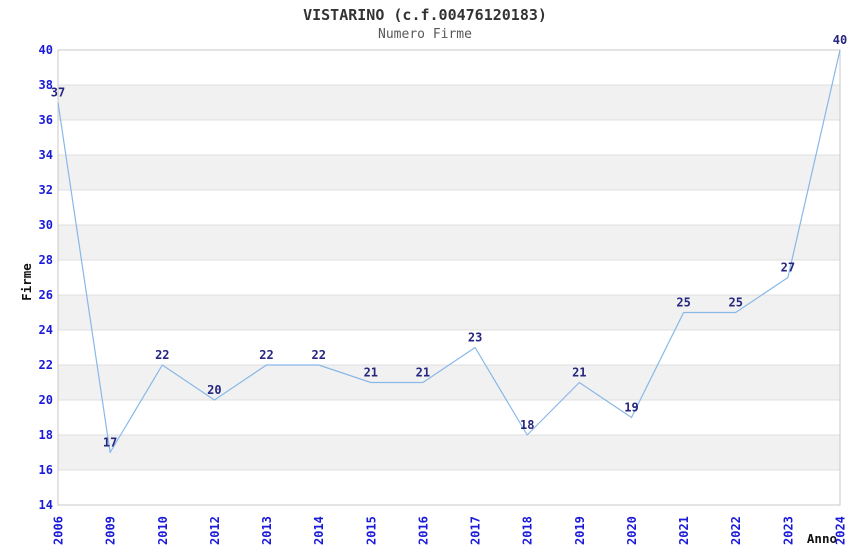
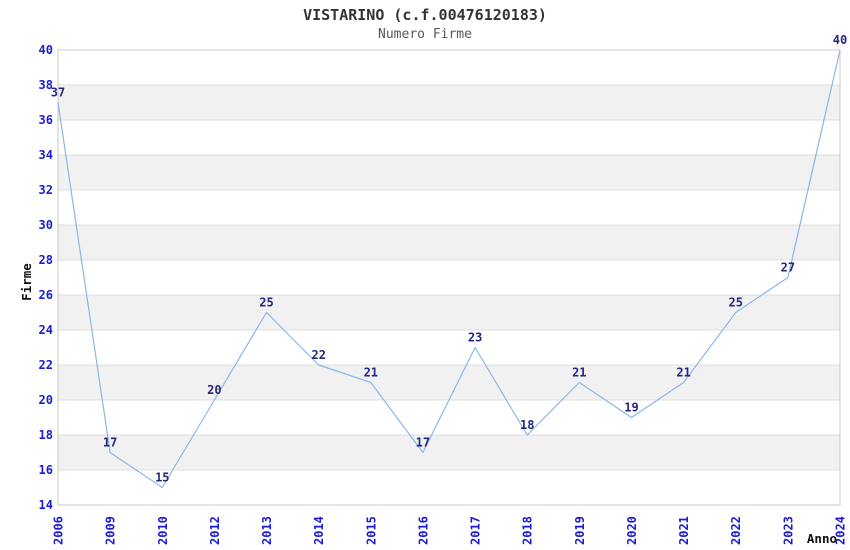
2010: 22 -> 15
2013: 22 -> 25
2016: 21 -> 17
2021: 25 -> 21
